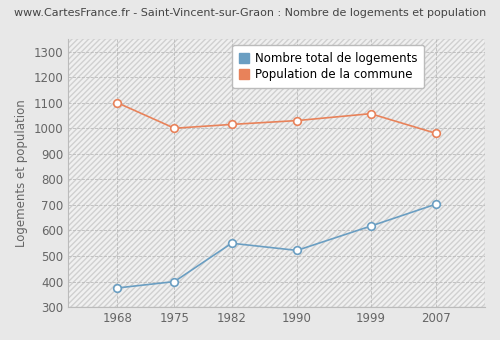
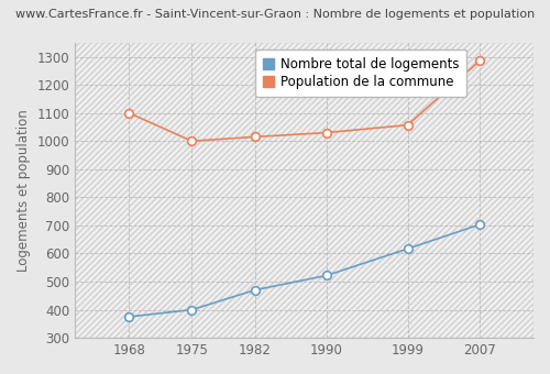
Nombre total de logements/1982: 550 -> 470
Population de la commune/2007: 980 -> 1285
